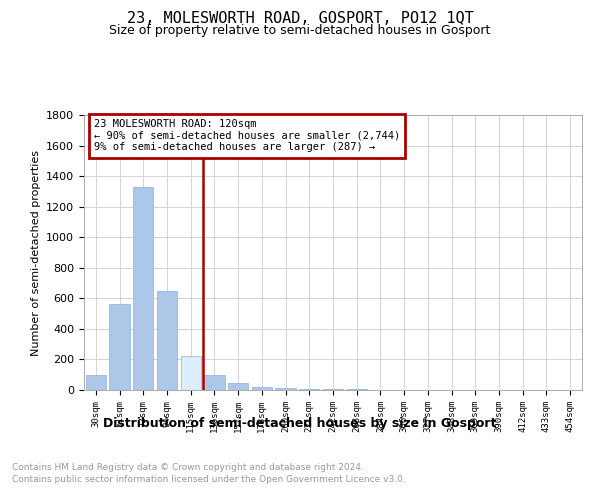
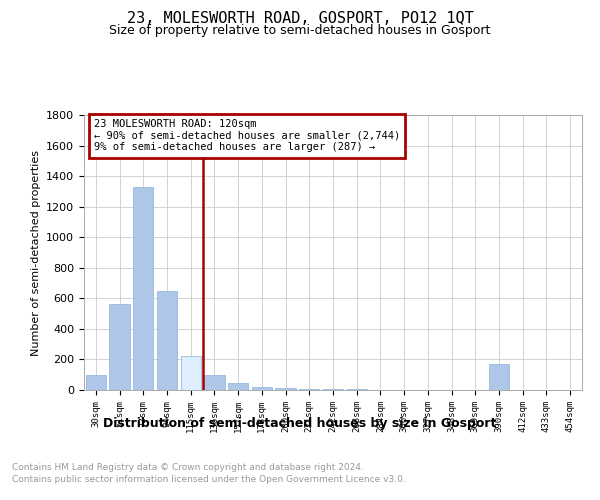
390sqm: 0 -> 170
